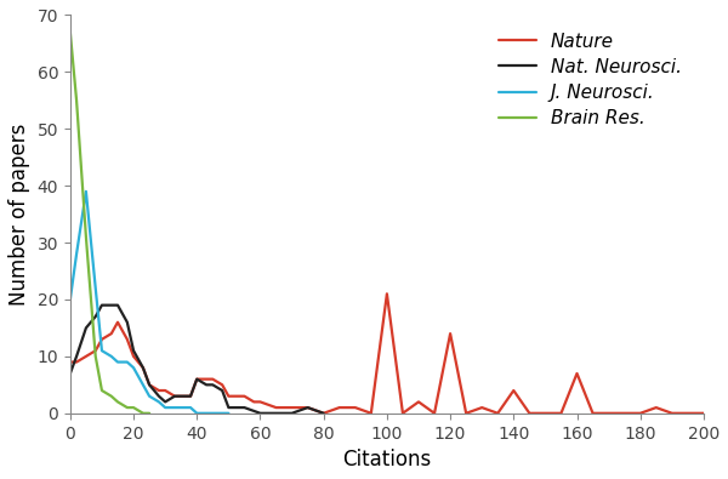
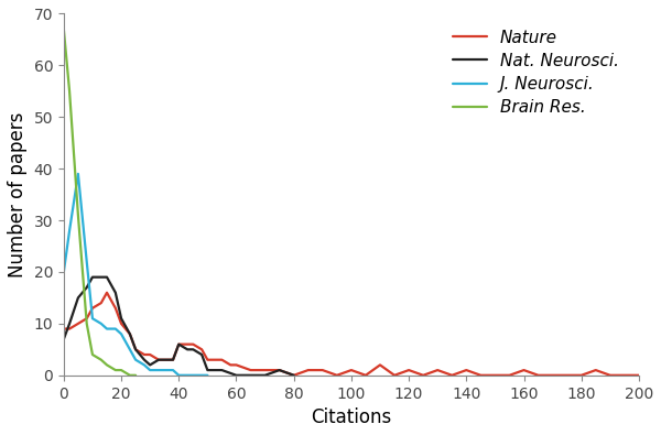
Nature/100: 21 -> 1
Nature/120: 14 -> 1
Nature/140: 4 -> 1
Nature/160: 7 -> 1
